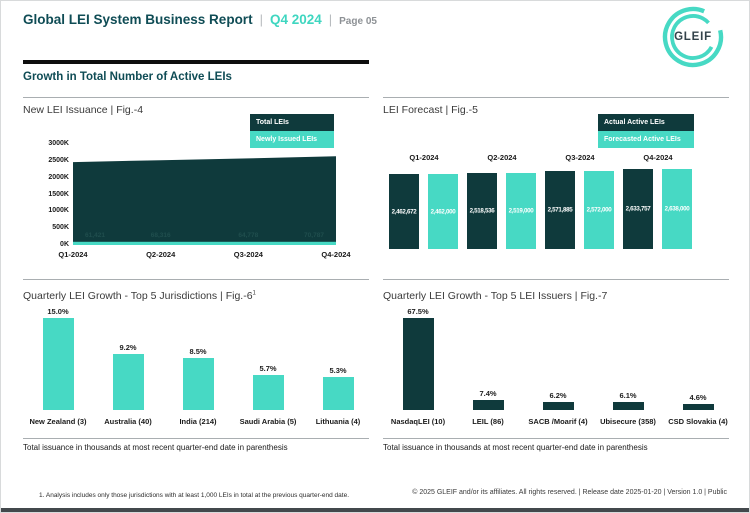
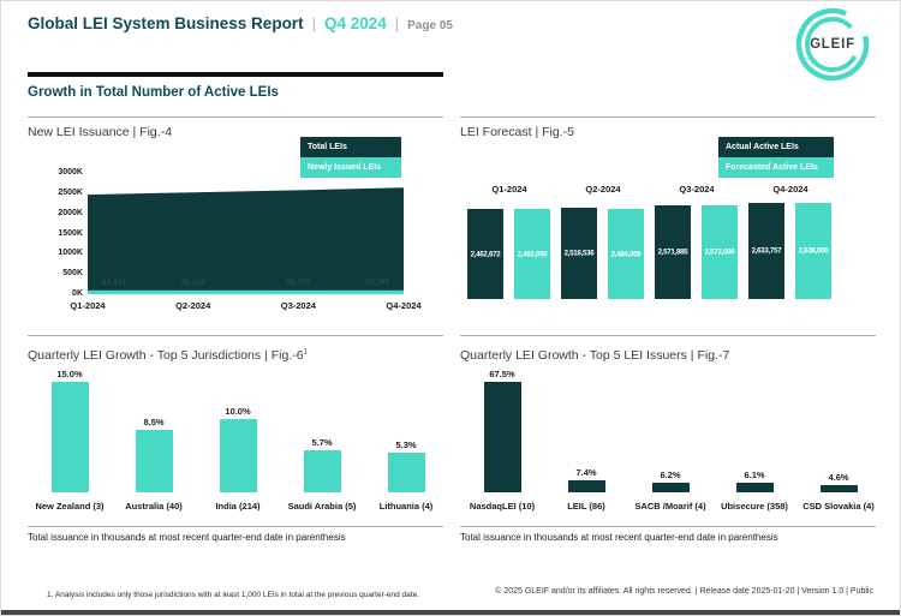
LEI Forecast | Fig.-5/Forecasted Active LEIs/Q2-2024: 2,519,000 -> 2,484,000
Quarterly LEI Growth - Top 5 Jurisdictions | Fig.-6/Australia (40): 9.2% -> 8.5%
Quarterly LEI Growth - Top 5 Jurisdictions | Fig.-6/India (214): 8.5% -> 10.0%
